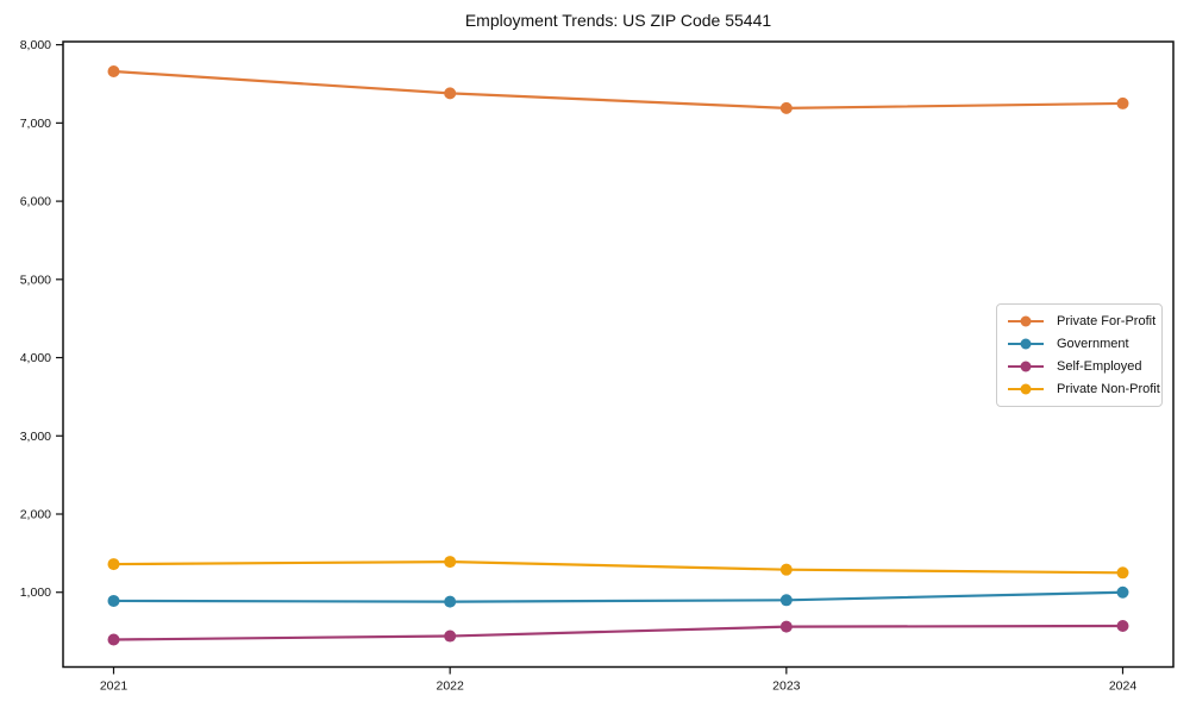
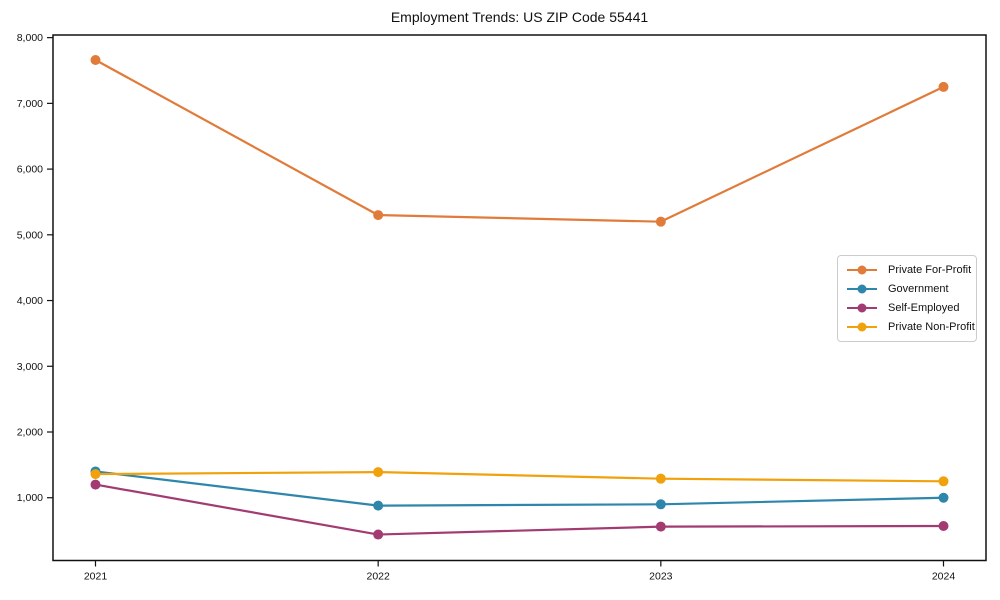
Government/2021: 900 -> 1400
Self-Employed/2021: 400 -> 1200
Private For-Profit/2022: 7400 -> 5300
Private For-Profit/2023: 7200 -> 5200
